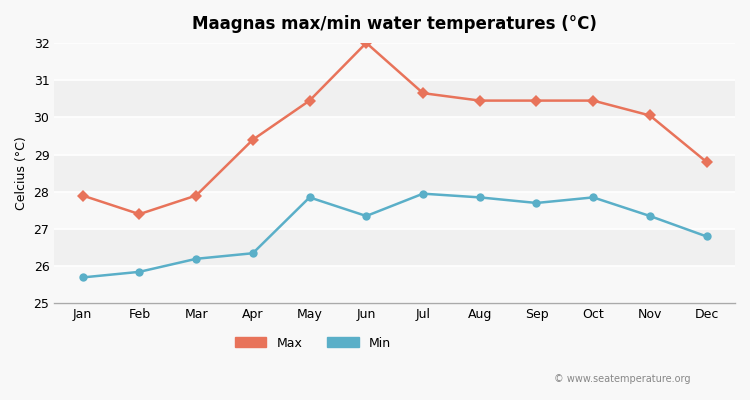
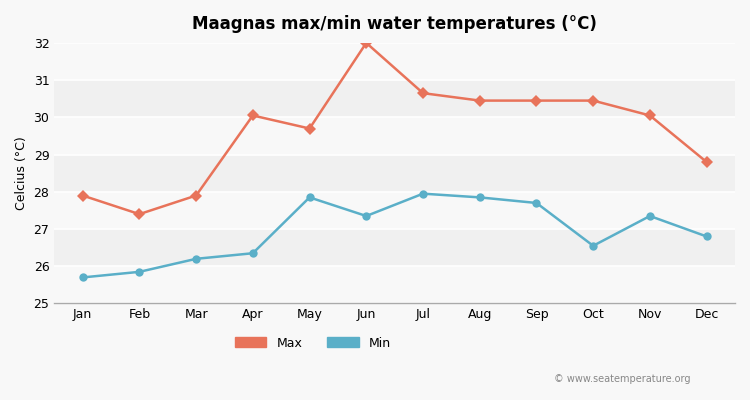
Max/Apr: 29.40 -> 30.05
Max/May: 30.45 -> 29.70
Min/Oct: 27.85 -> 26.55
